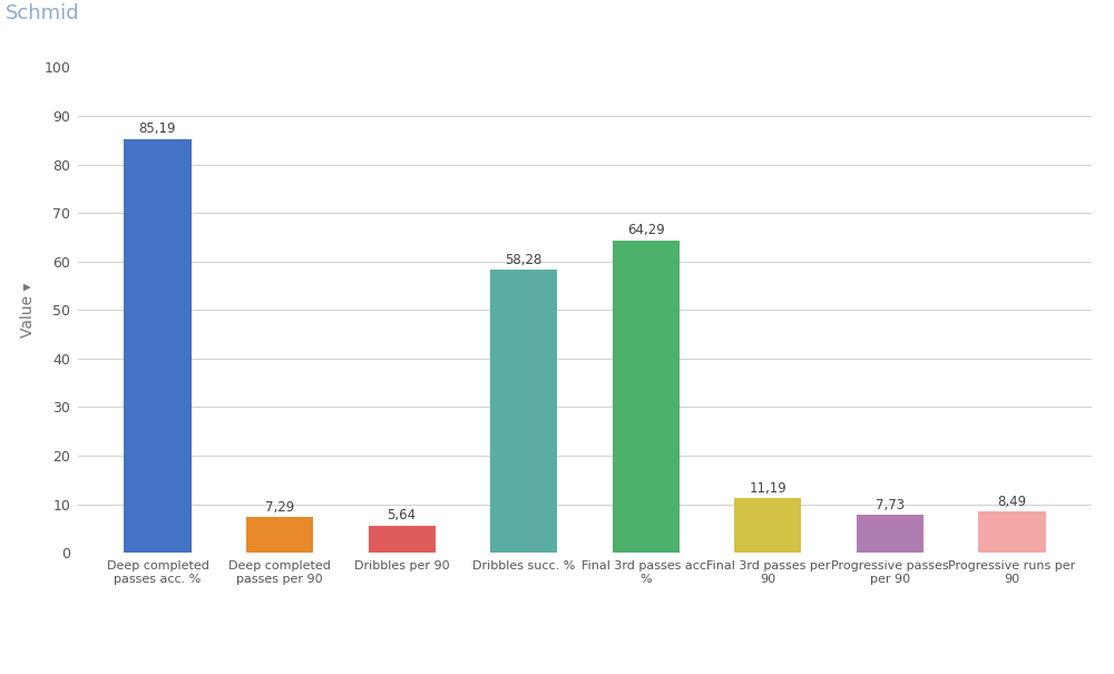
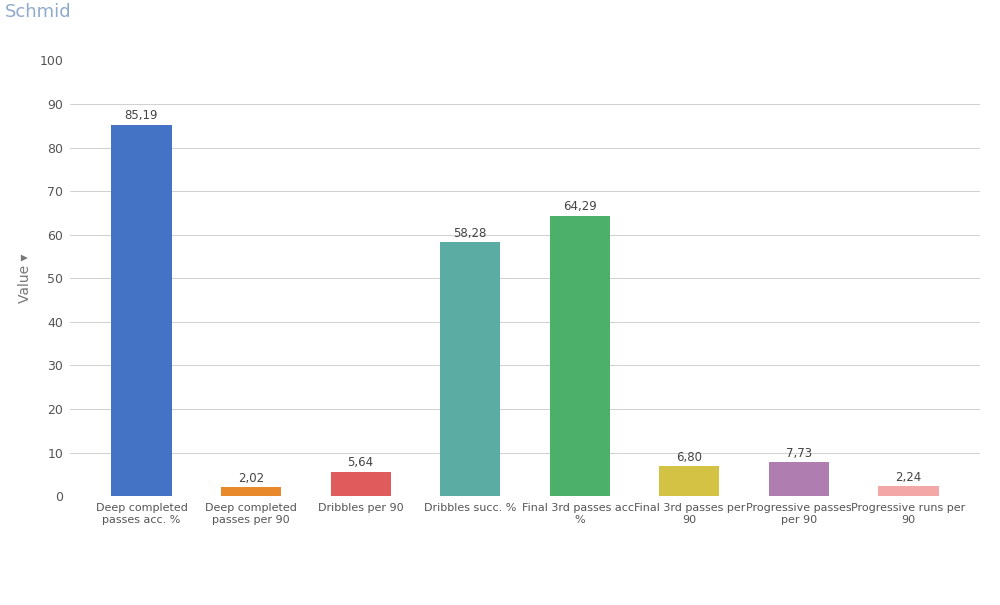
Deep completed passes per 90: 7,29 -> 2,02
Final 3rd passes per 90: 11,19 -> 6,80
Progressive runs per 90: 8,49 -> 2,24
